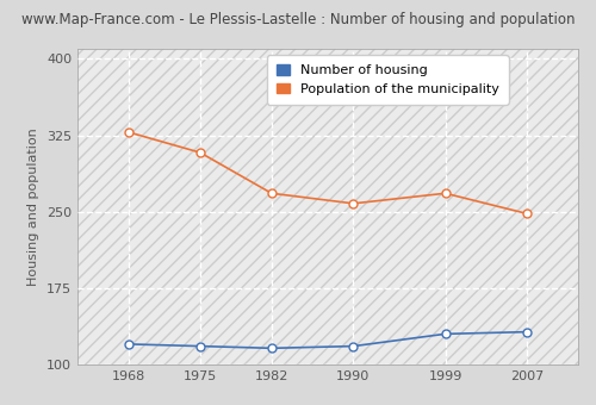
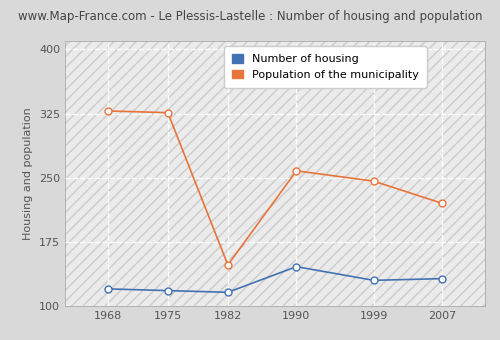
Population of the municipality/1975: 308 -> 326
Population of the municipality/1982: 268 -> 148
Number of housing/1990: 118 -> 146
Population of the municipality/1999: 268 -> 246
Population of the municipality/2007: 248 -> 220
